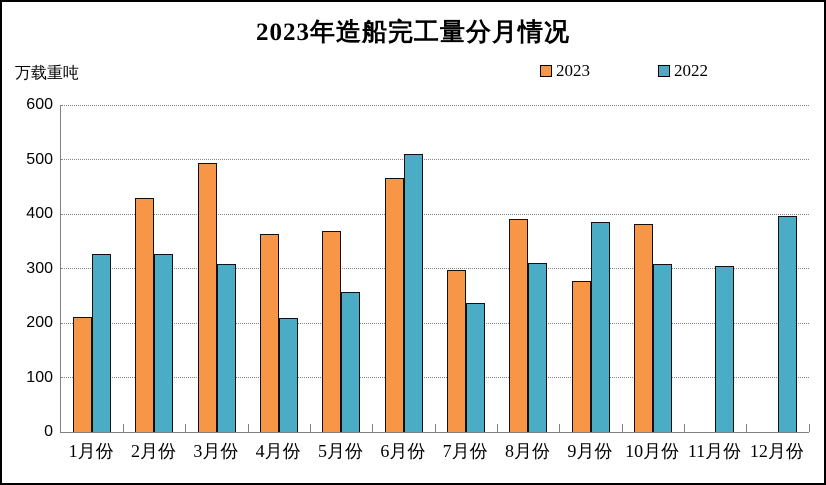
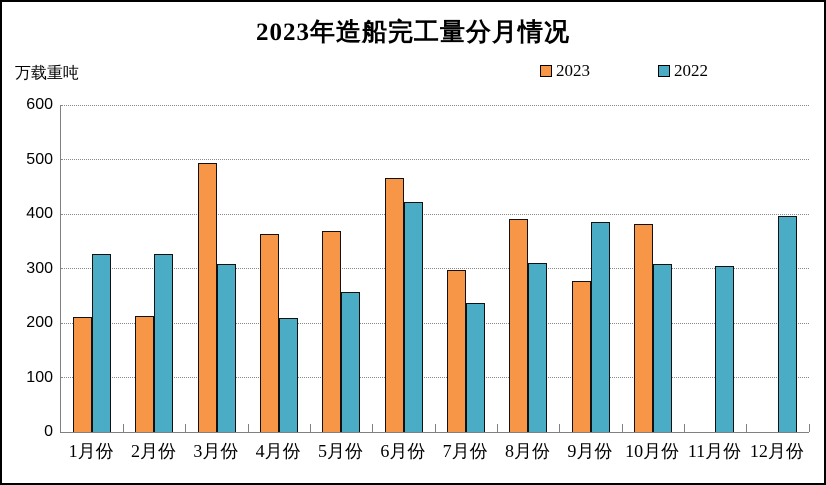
2023/2月份: 430 -> 210
2022/6月份: 510 -> 420
